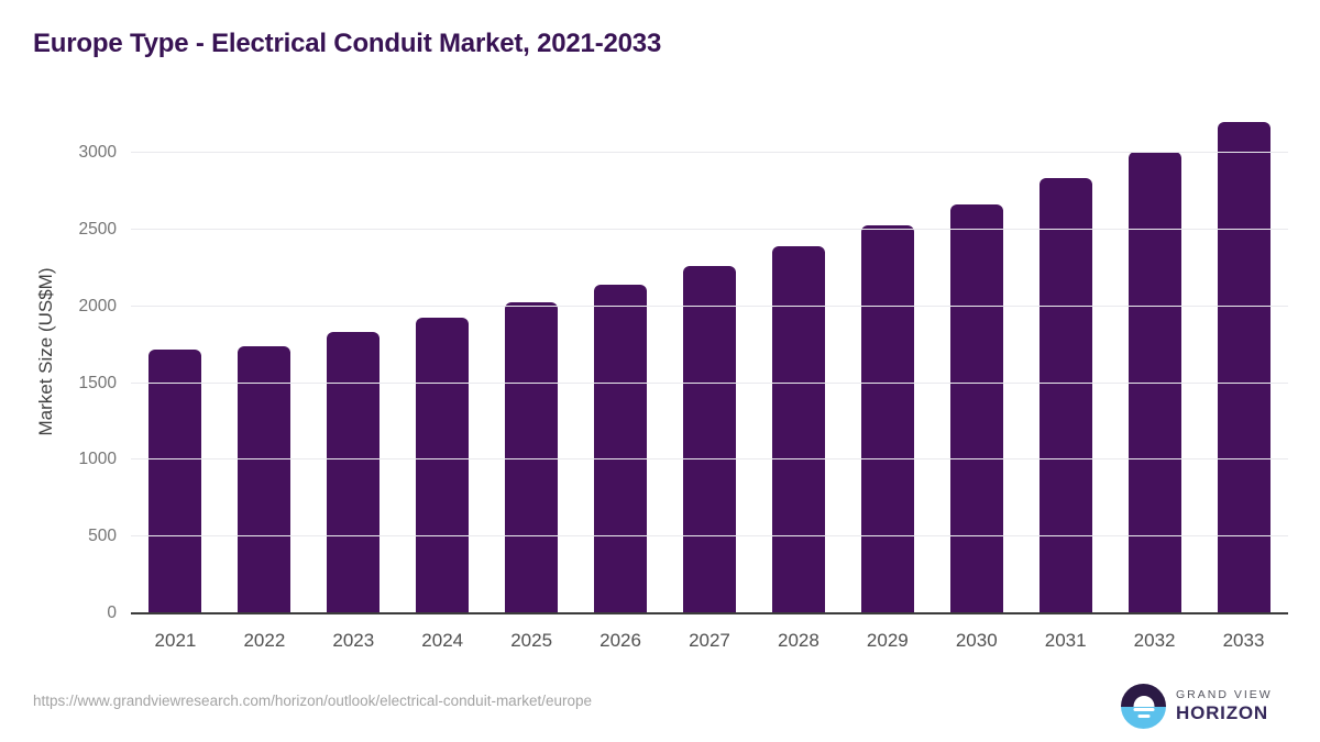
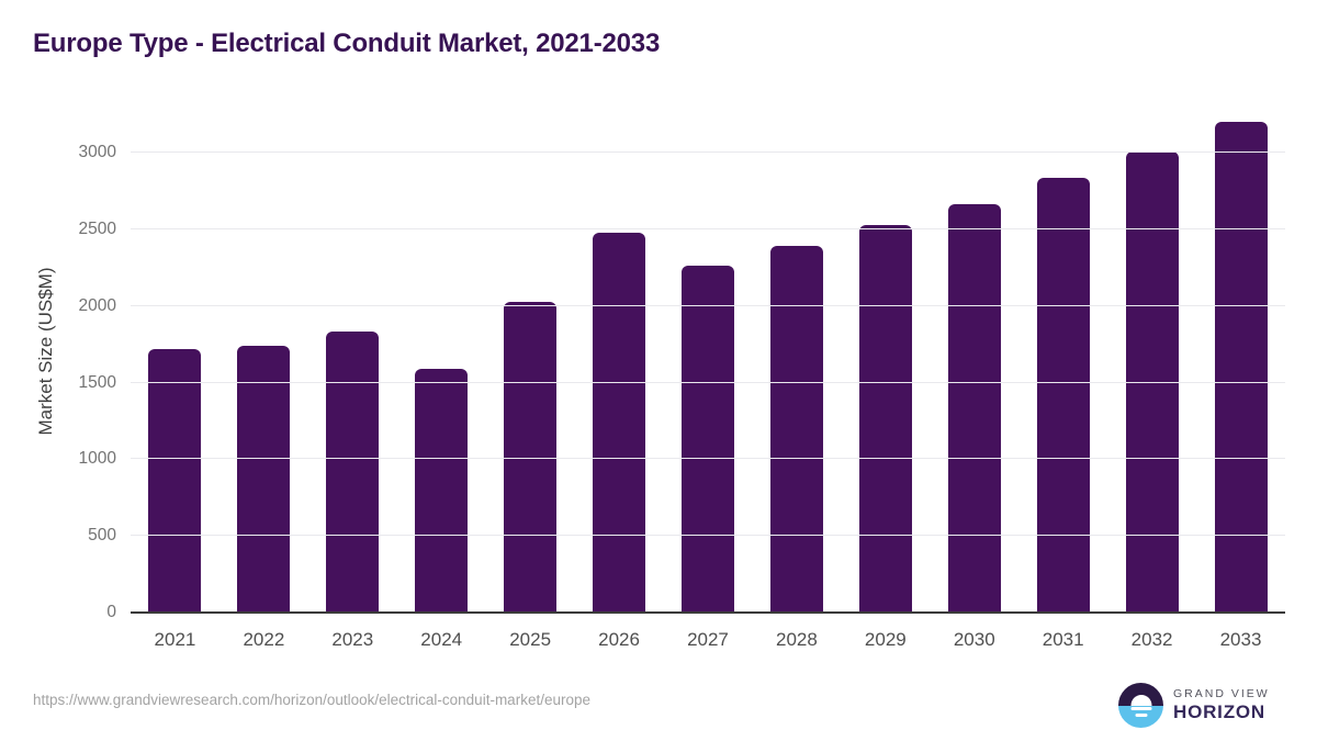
2024: 1920 -> 1590
2026: 2140 -> 2480
